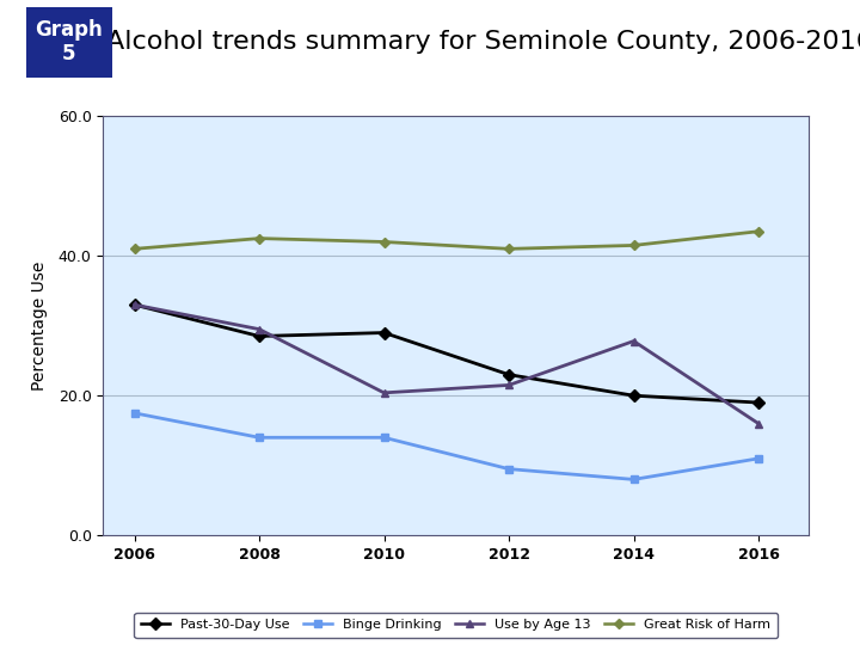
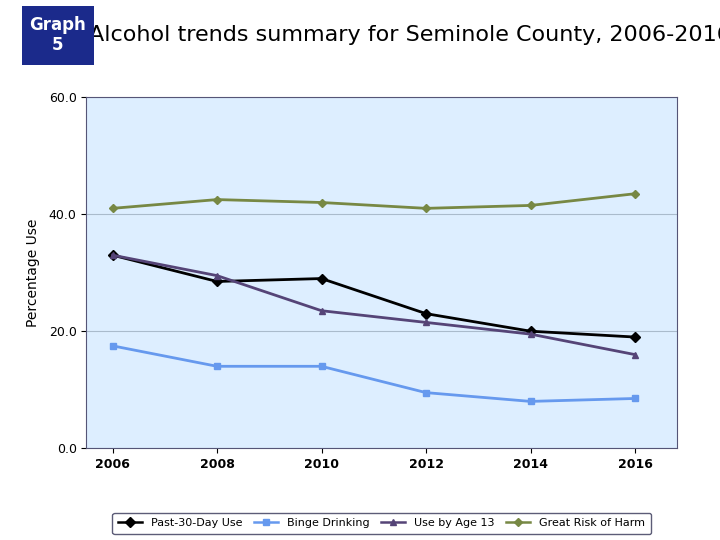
Use by Age 13/2010: 20.4 -> 23.5
Use by Age 13/2014: 27.8 -> 19.5
Binge Drinking/2016: 11.0 -> 8.5
